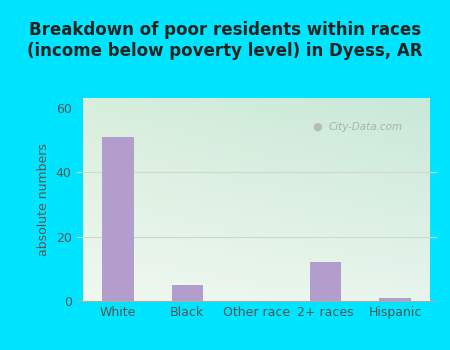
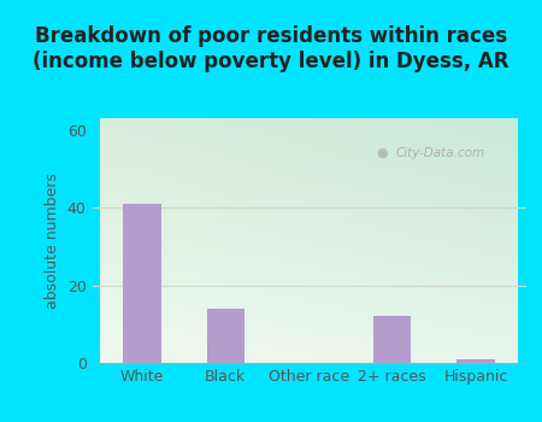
White: 51 -> 41
Black: 5 -> 14
